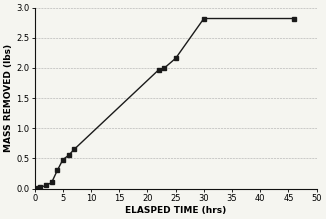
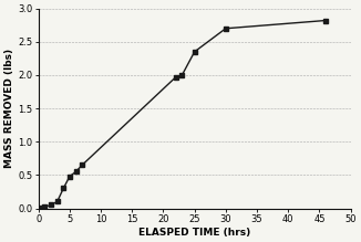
25: 2.16 -> 2.35
30: 2.82 -> 2.70
